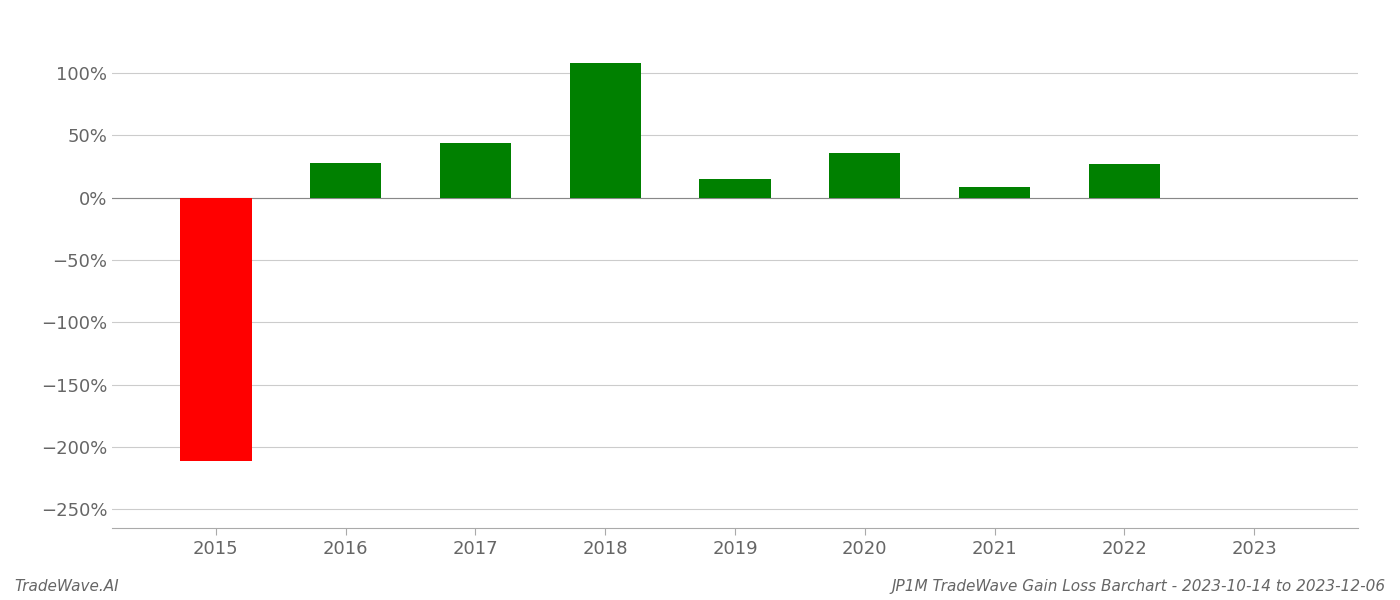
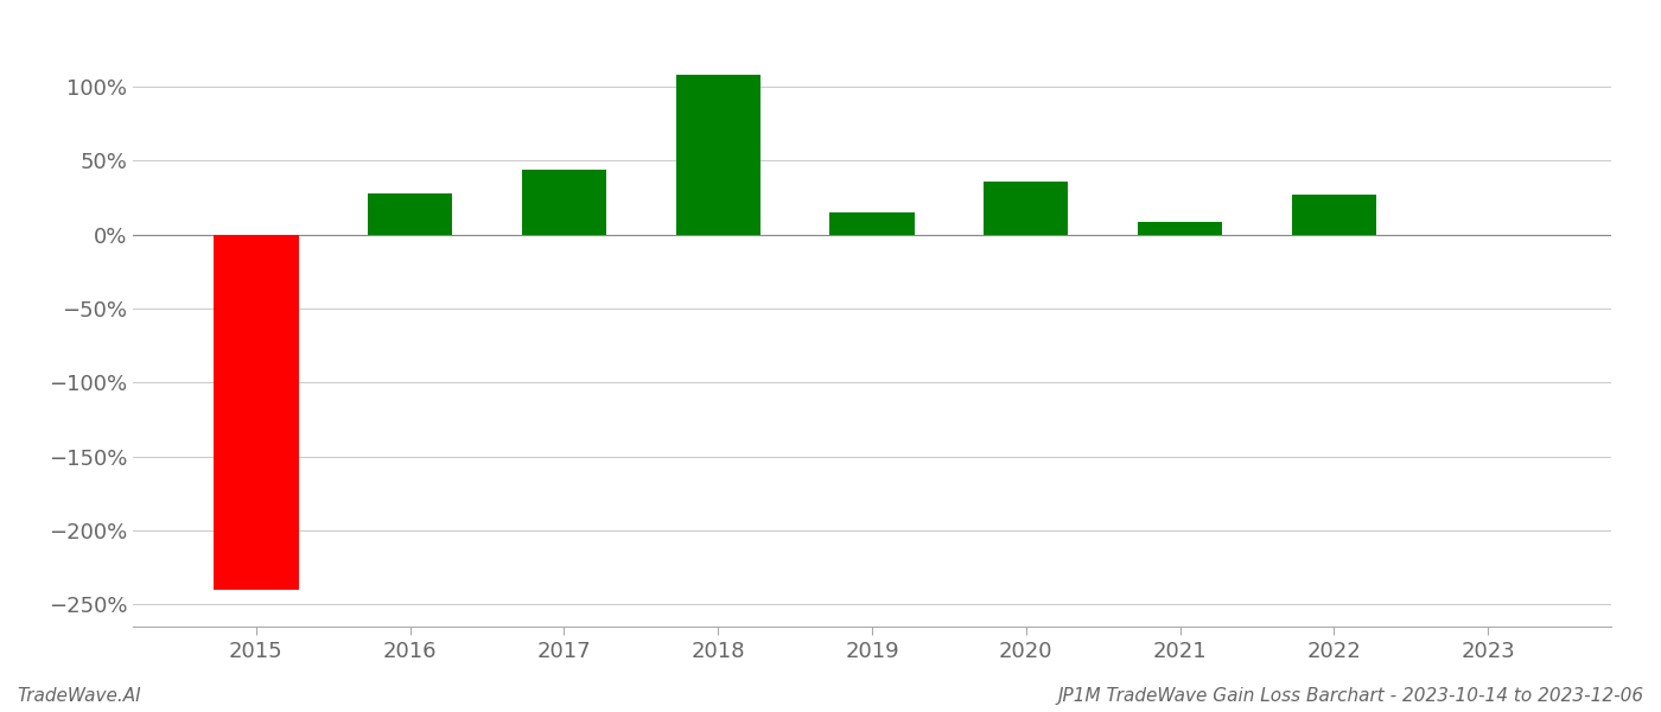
2015: -211% -> -240%
